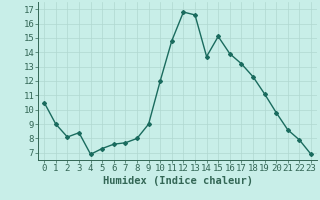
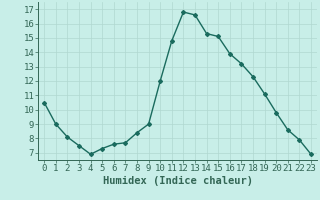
3: 8.4 -> 7.5
8: 8.0 -> 8.4
14: 13.7 -> 15.3
